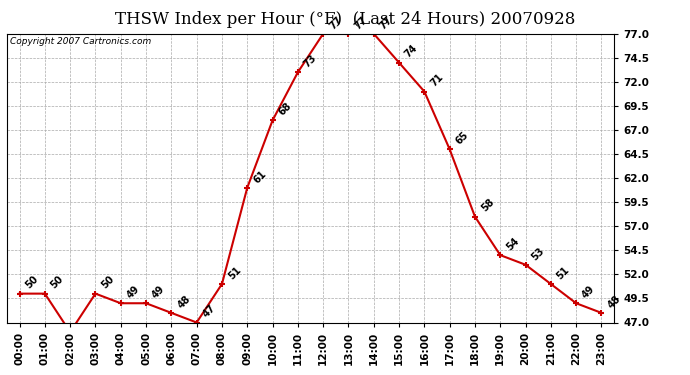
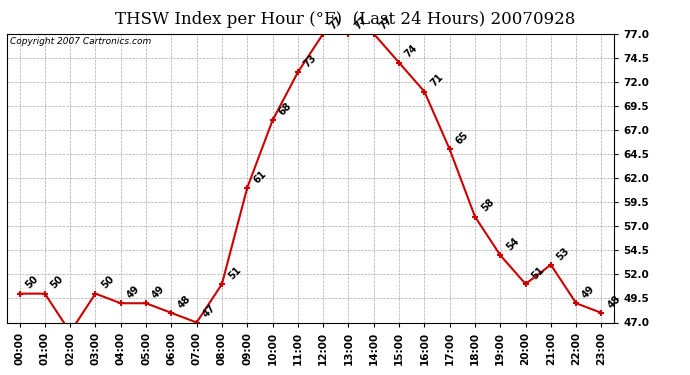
20:00: 53 -> 51
21:00: 51 -> 53
